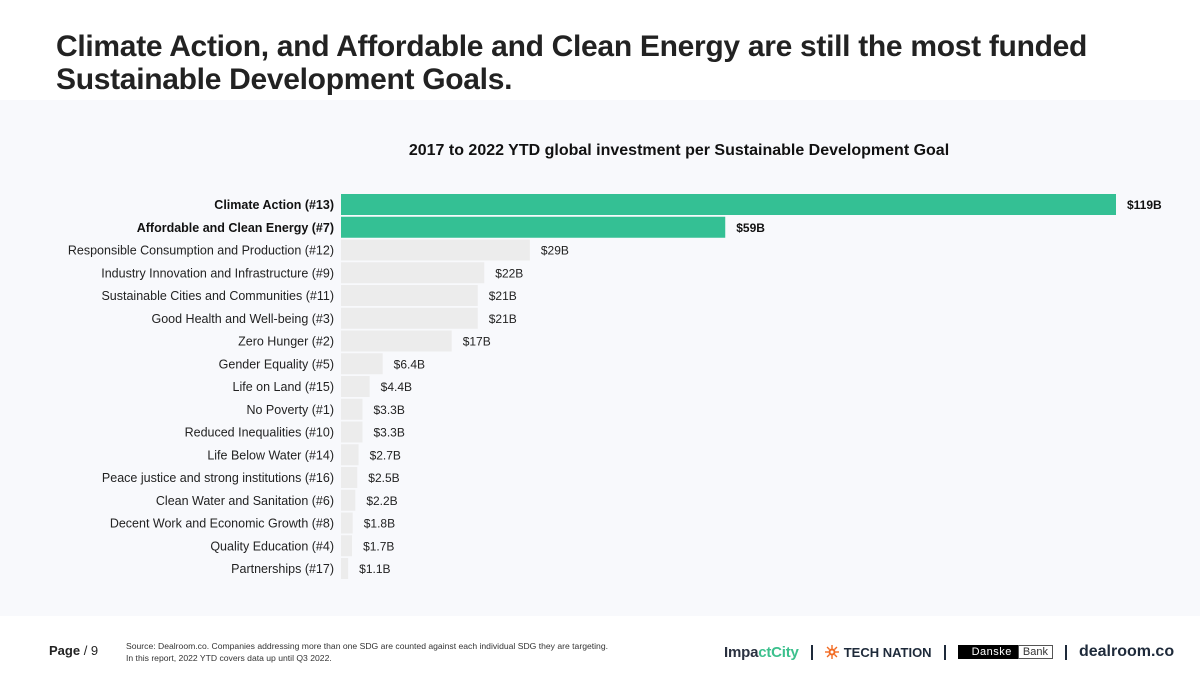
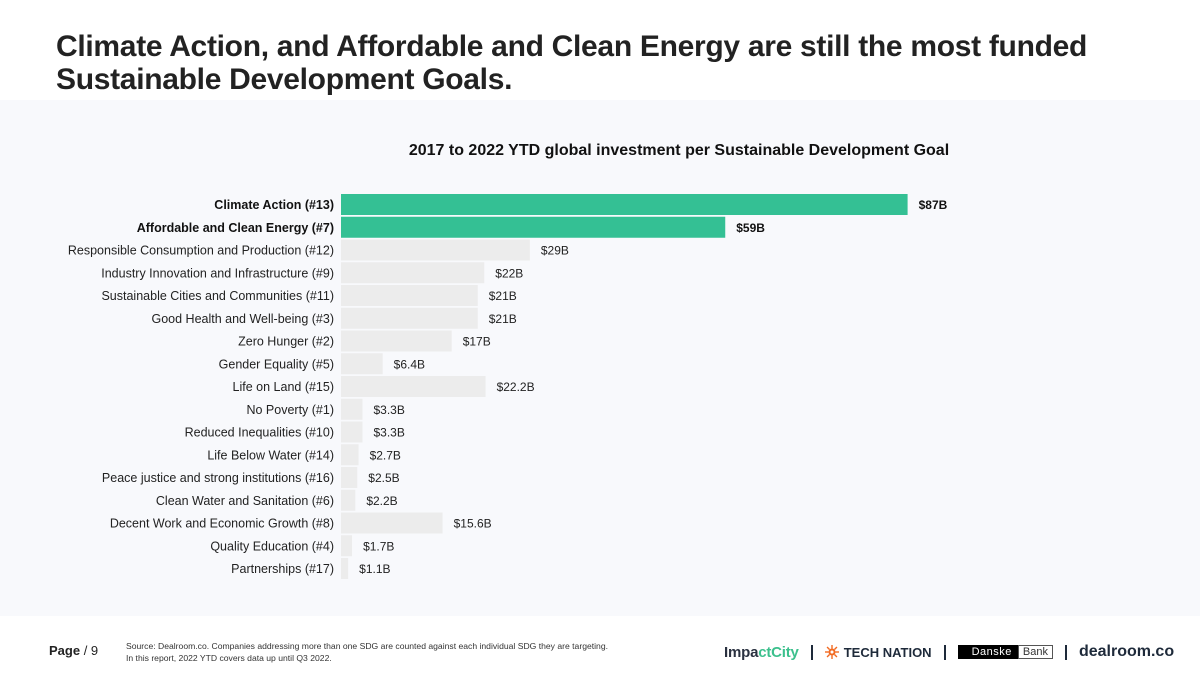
Climate Action (#13): $119B -> $87B
Life on Land (#15): $4.4B -> $22.2B
Decent Work and Economic Growth (#8): $1.8B -> $15.6B
